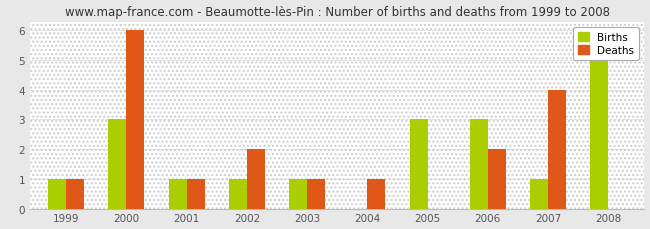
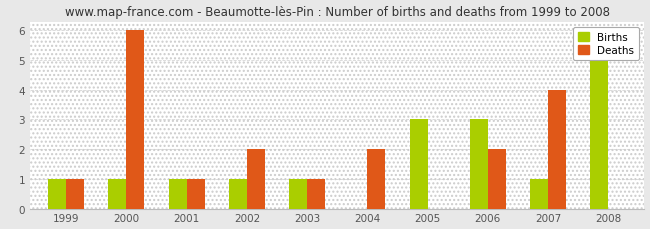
Births/2000: 3 -> 1
Deaths/2004: 1 -> 2
